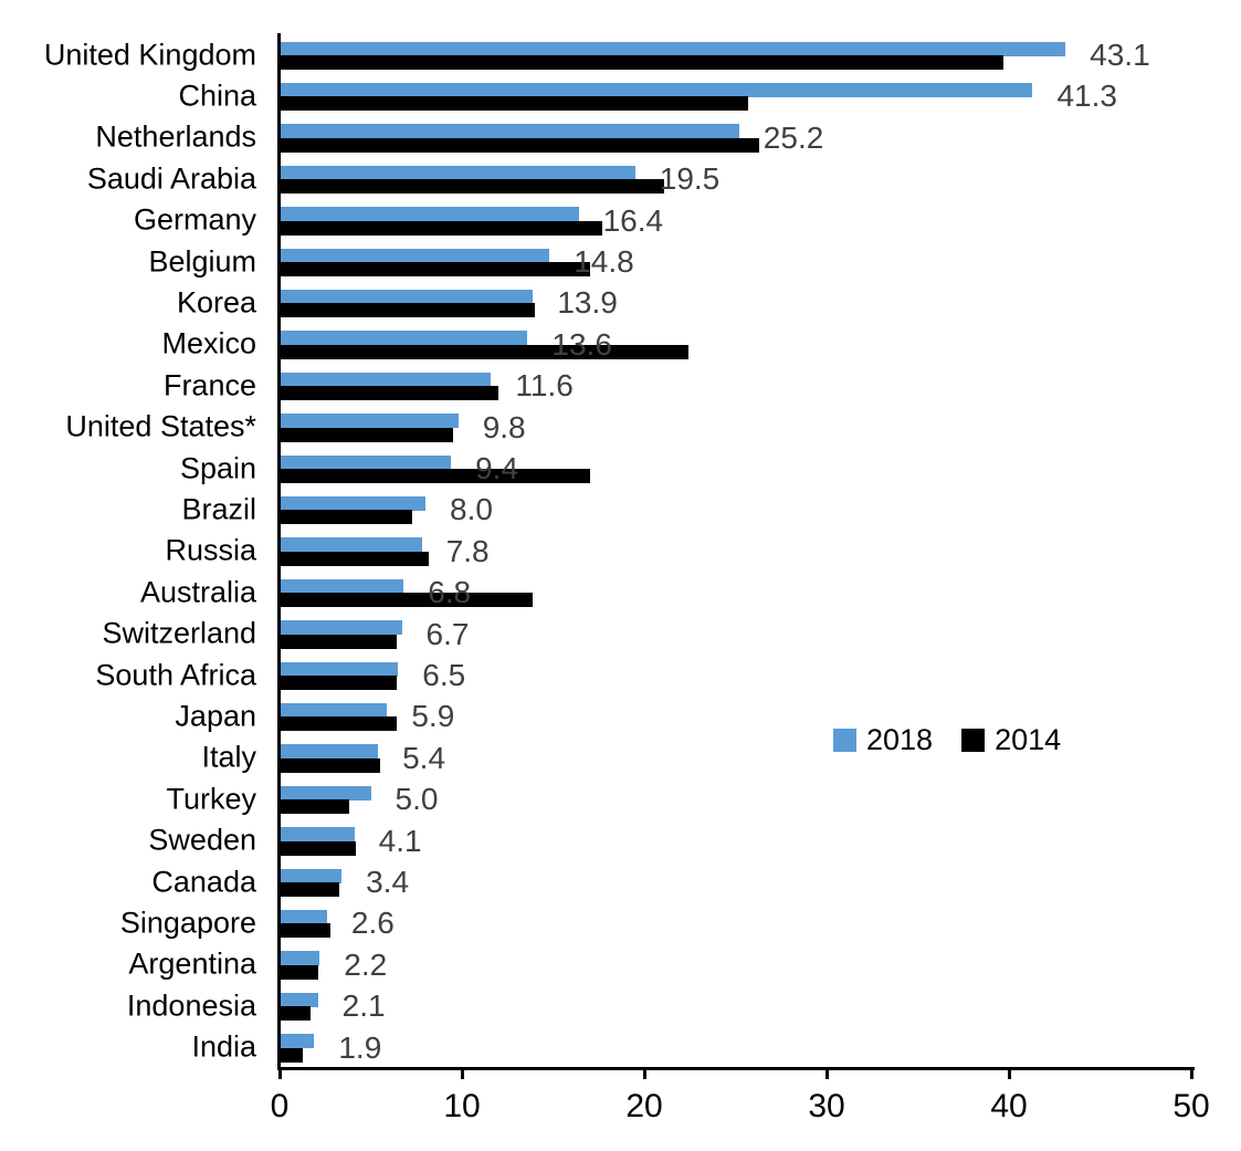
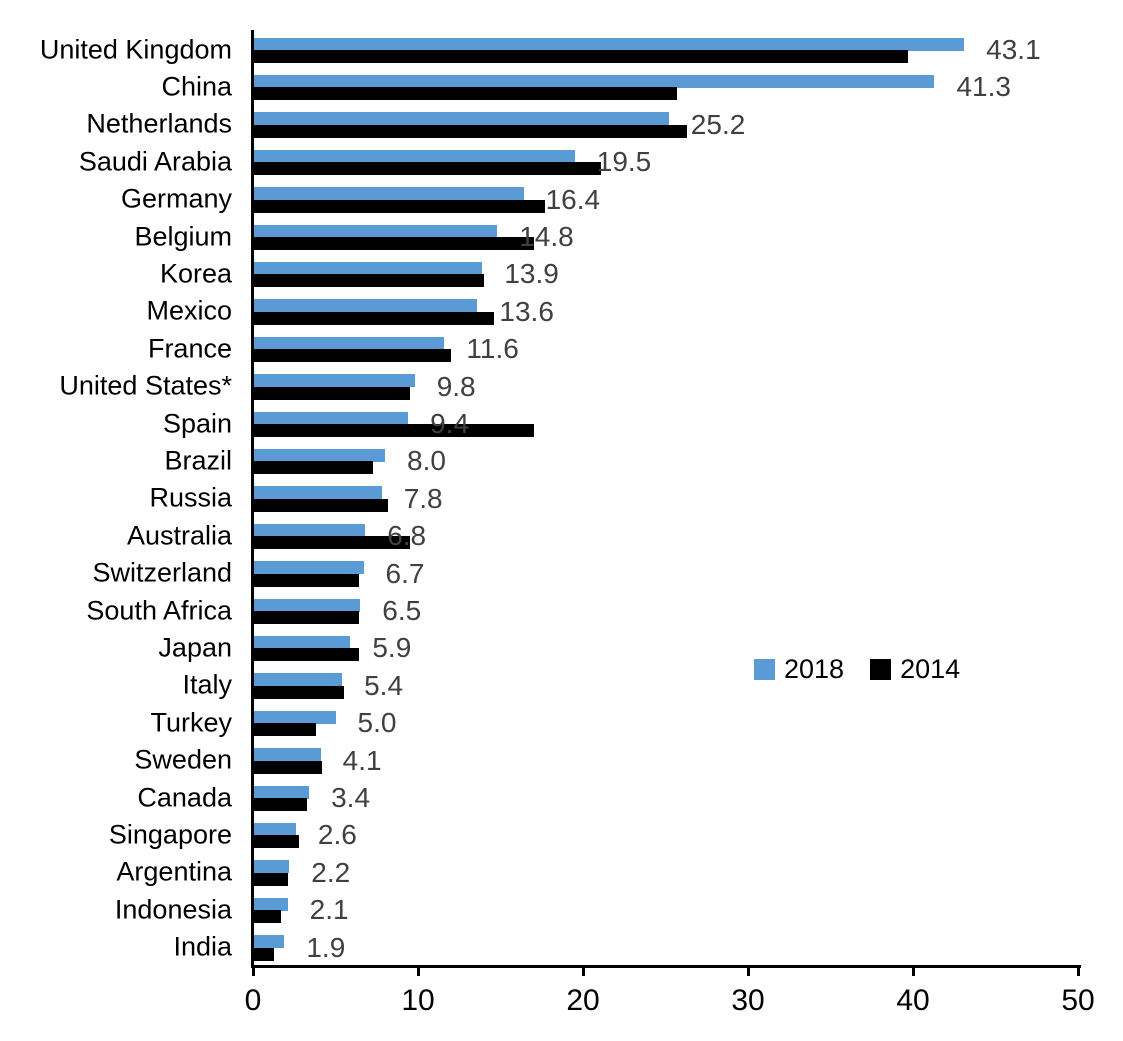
2014/Mexico: 22.4 -> 14.6
2014/Australia: 13.9 -> 9.5
